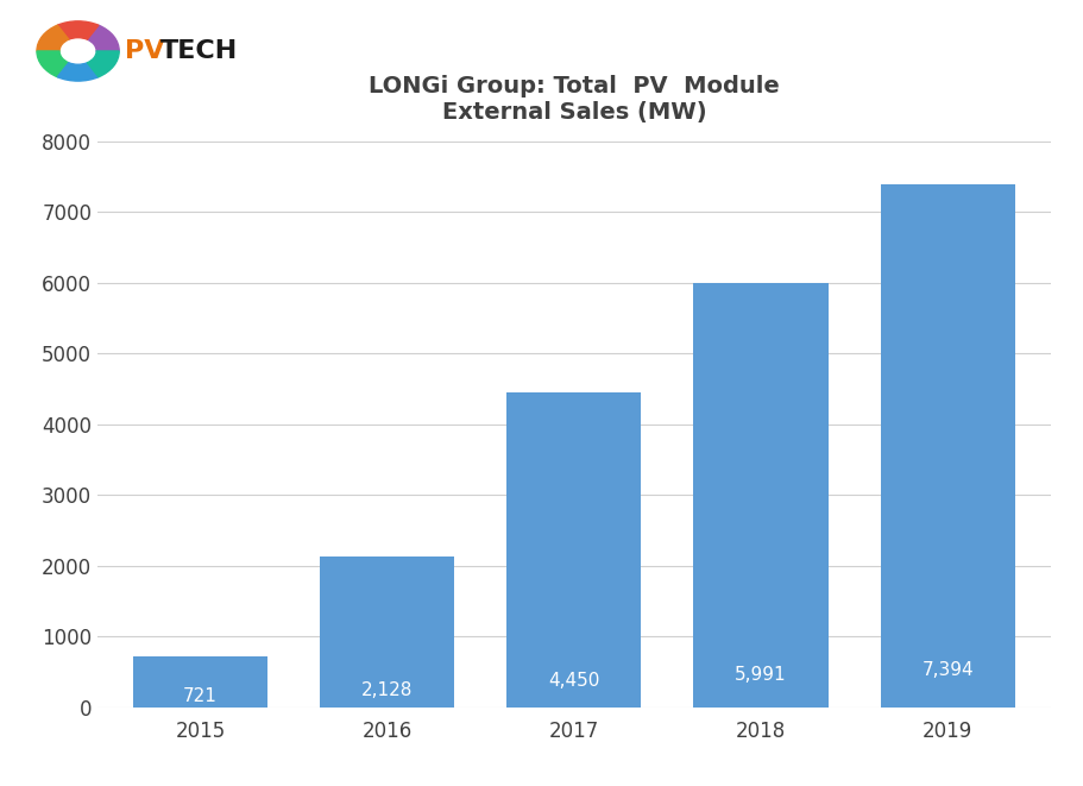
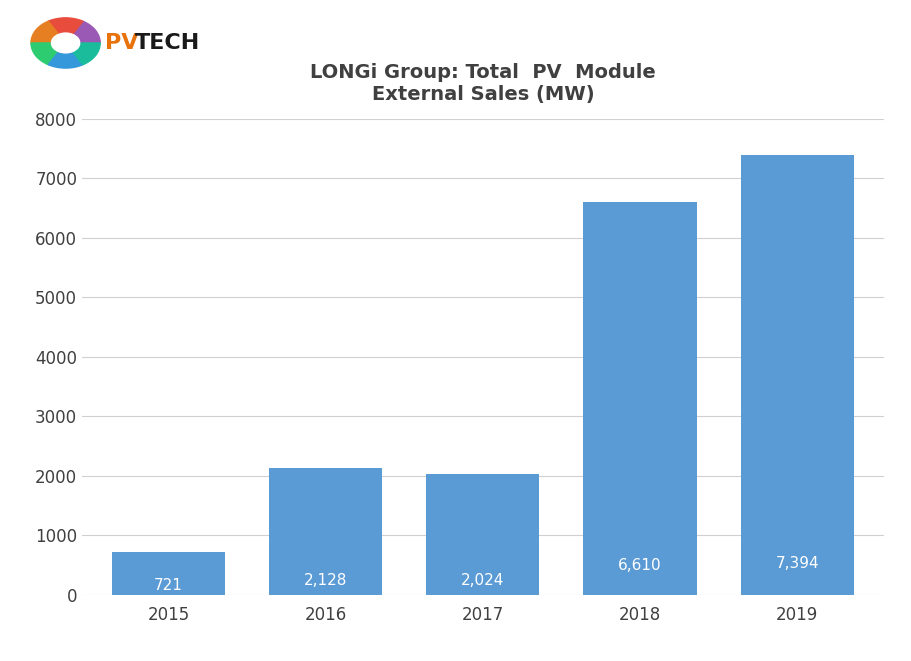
2017: 4,450 -> 2,024
2018: 5,991 -> 6,610
